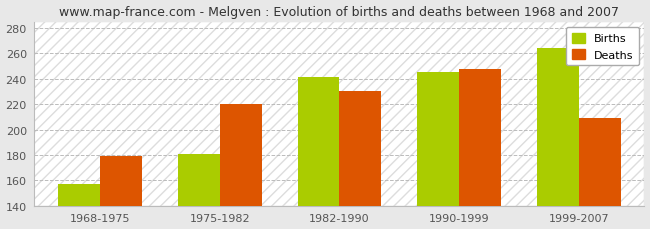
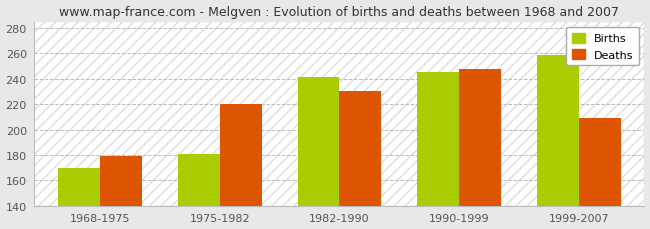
Births/1968-1975: 157 -> 170
Births/1999-2007: 264 -> 259
